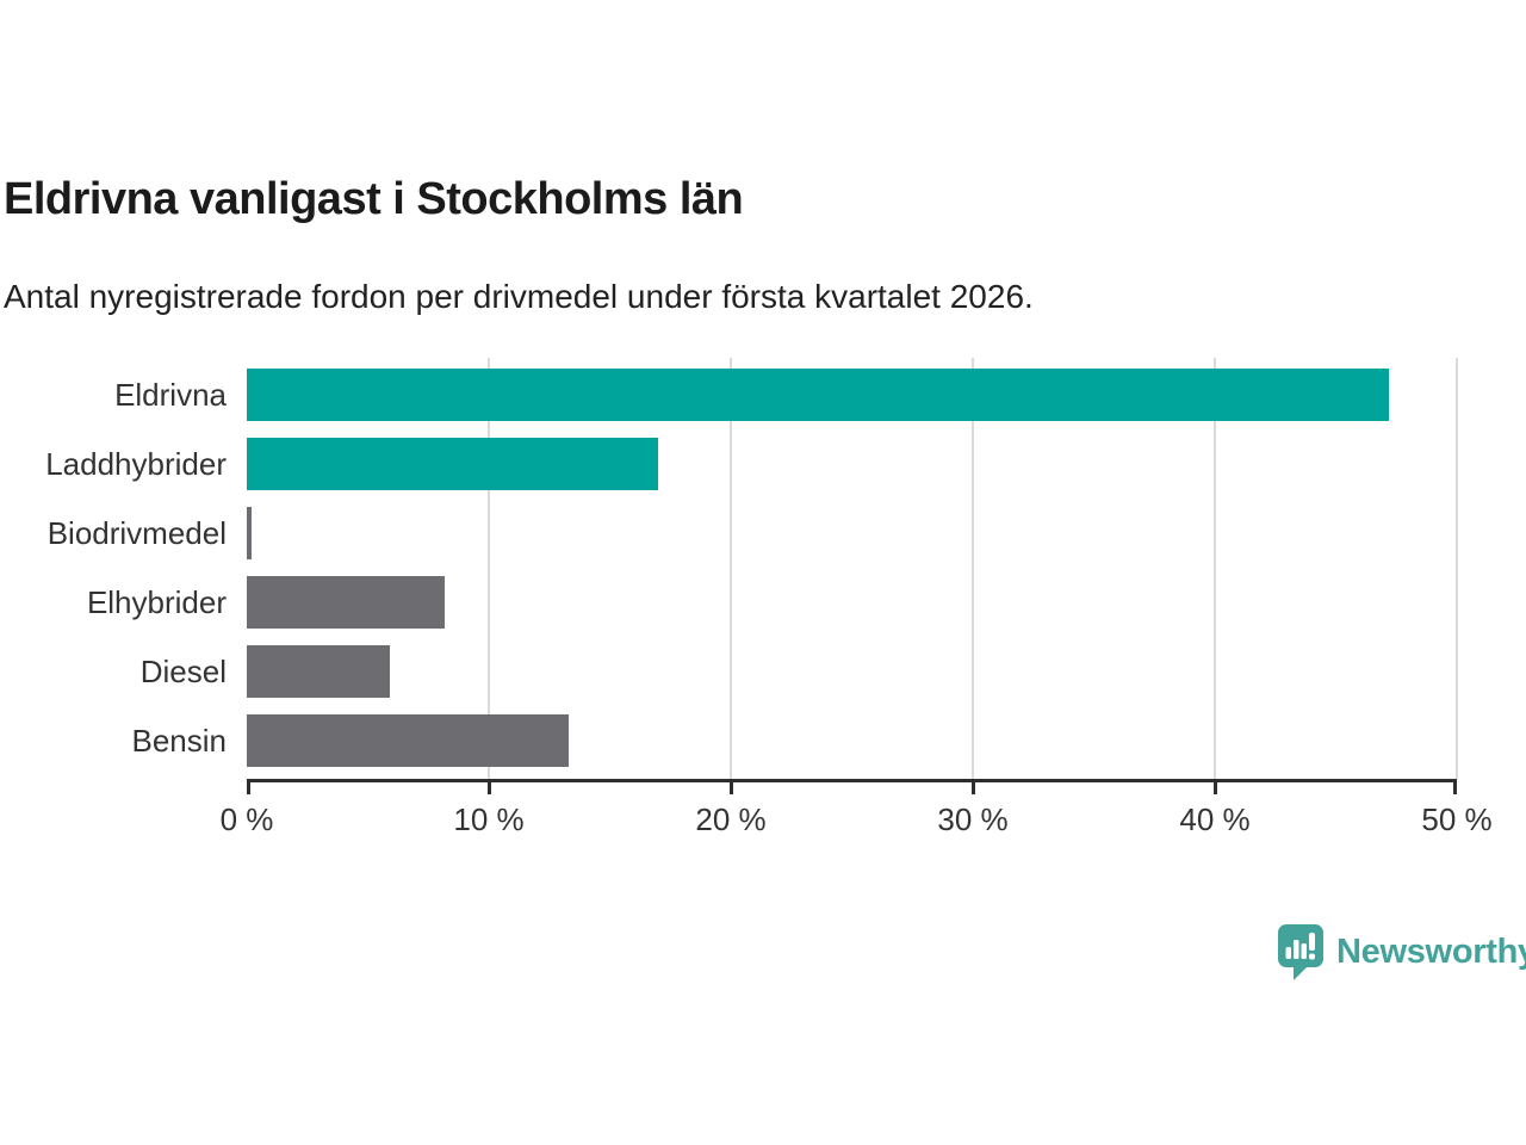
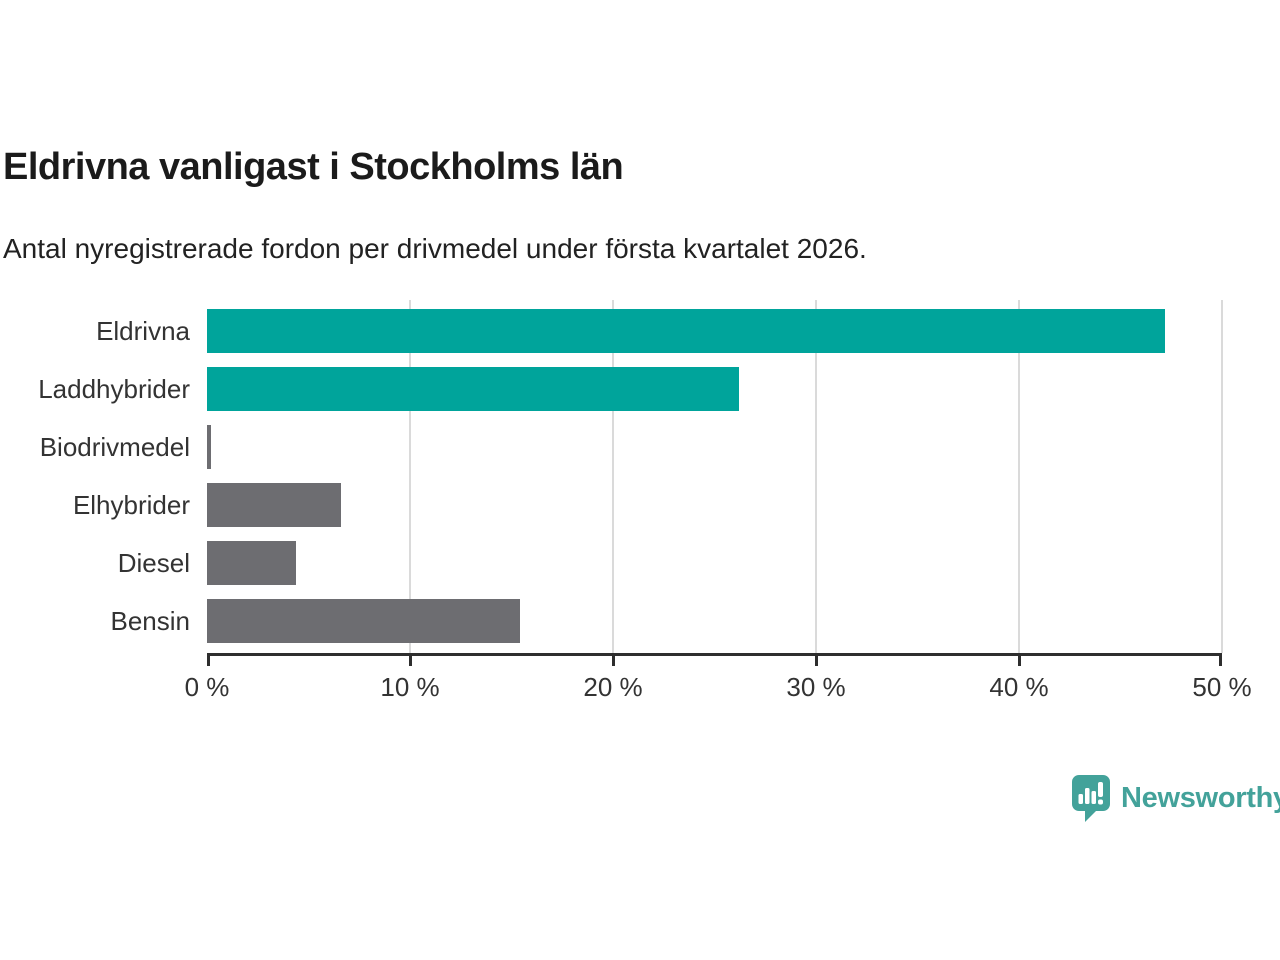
Laddhybrider: 17.0% -> 26.2%
Elhybrider: 8.2% -> 6.6%
Diesel: 5.9% -> 4.4%
Bensin: 13.3% -> 15.4%
